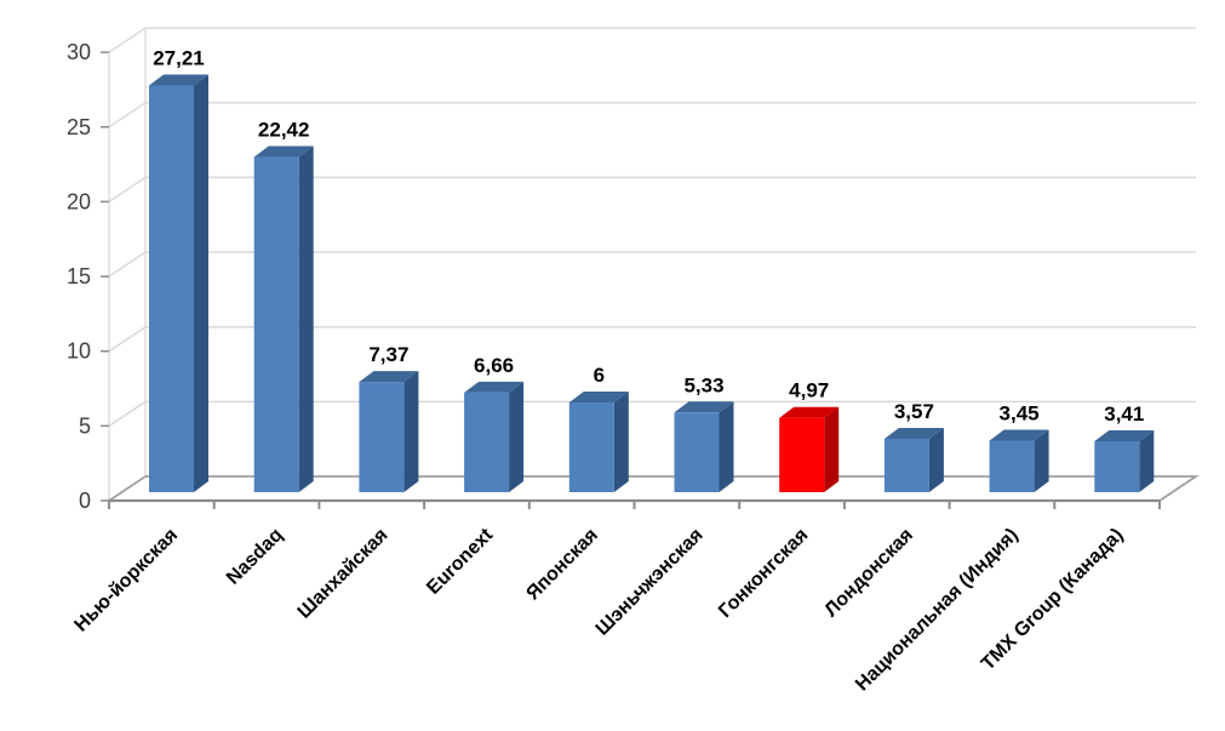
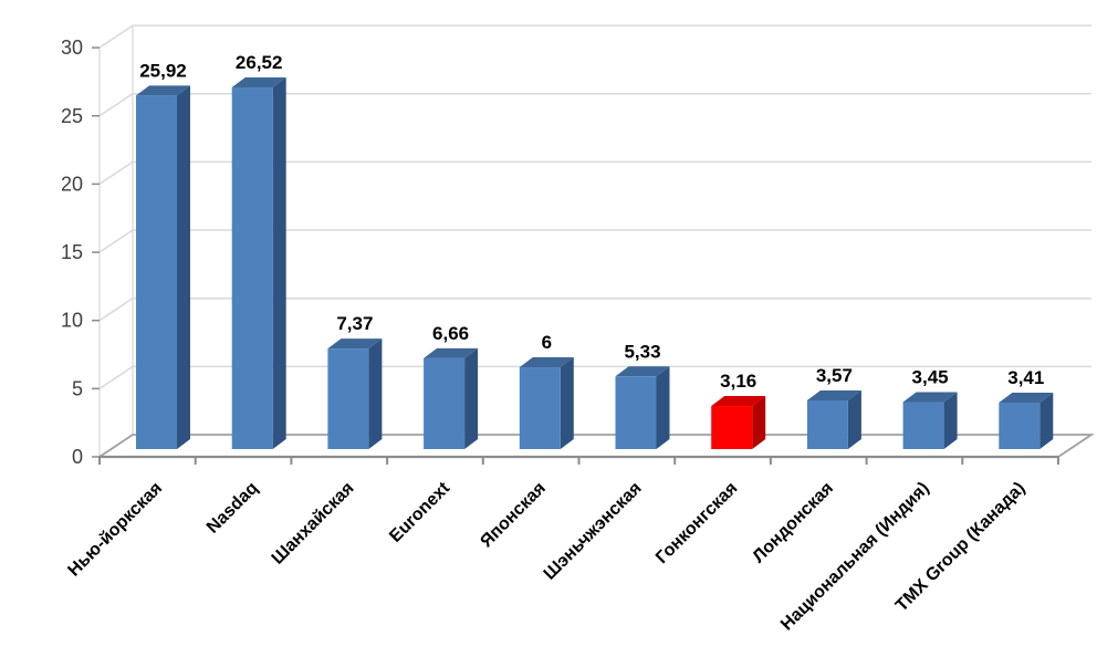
Нью-йоркская: 27,21 -> 25,92
Nasdaq: 22,42 -> 26,52
Гонконгская: 4,97 -> 3,16
